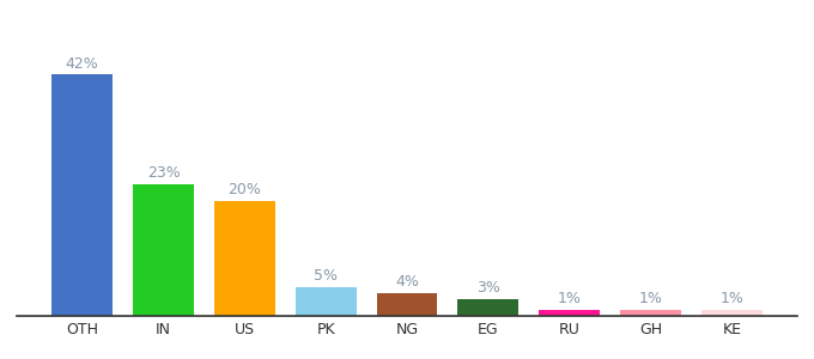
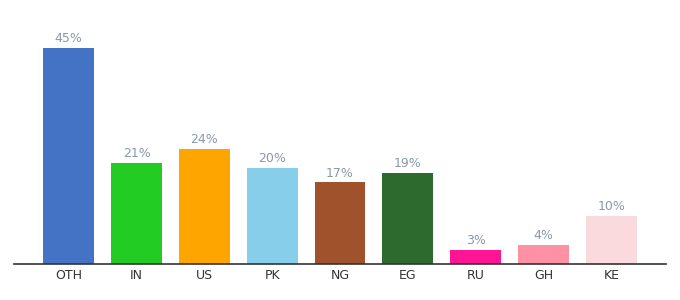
OTH: 42% -> 45%
IN: 23% -> 21%
US: 20% -> 24%
PK: 5% -> 20%
NG: 4% -> 17%
EG: 3% -> 19%
RU: 1% -> 3%
GH: 1% -> 4%
KE: 1% -> 10%
